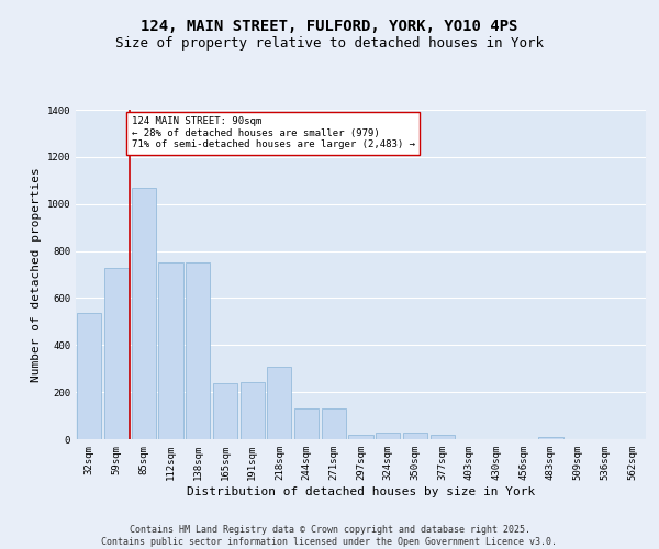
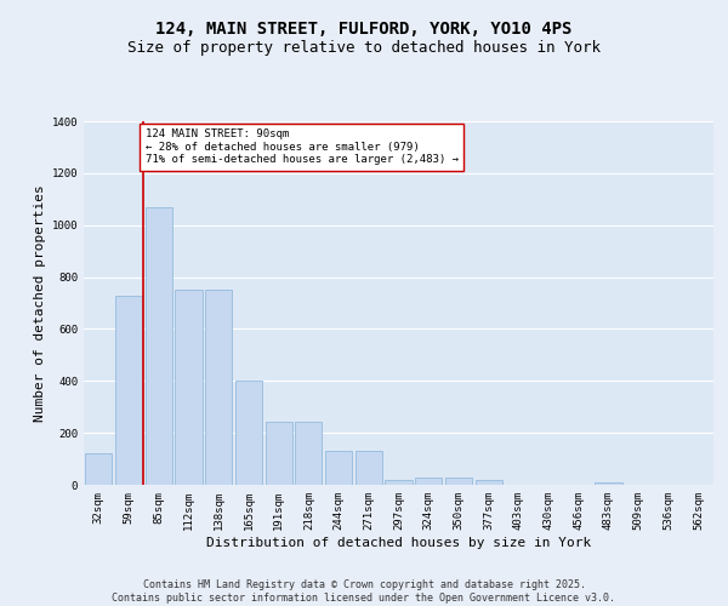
32sqm: 535 -> 120
165sqm: 240 -> 400
218sqm: 310 -> 245
